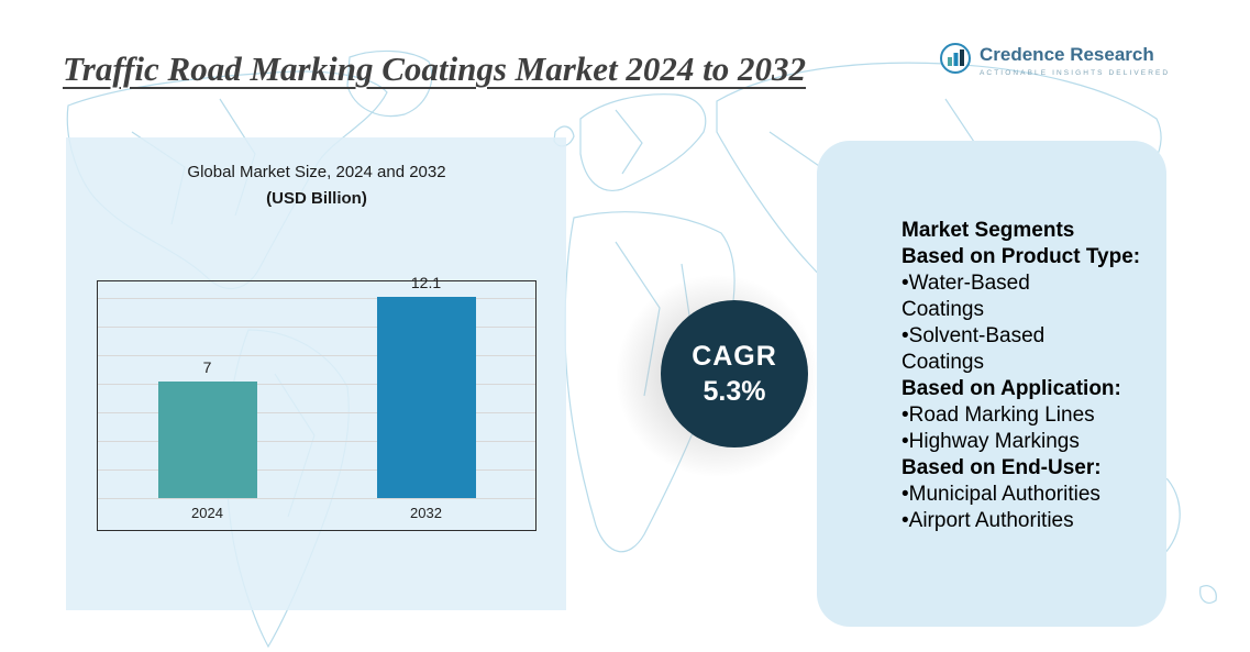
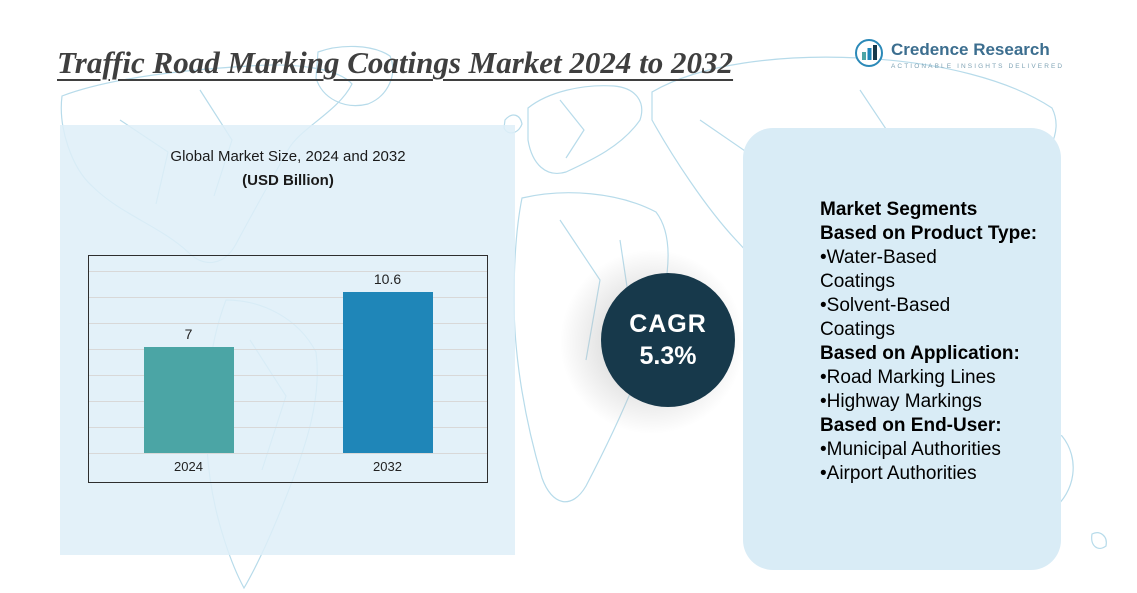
2032: 12.1 -> 10.6
